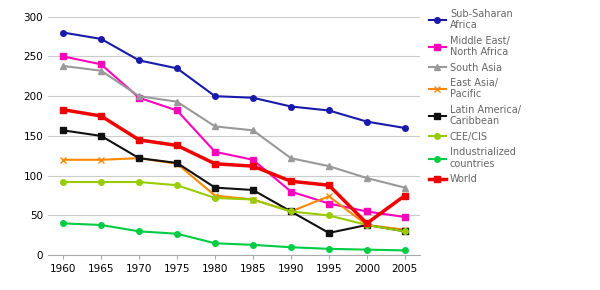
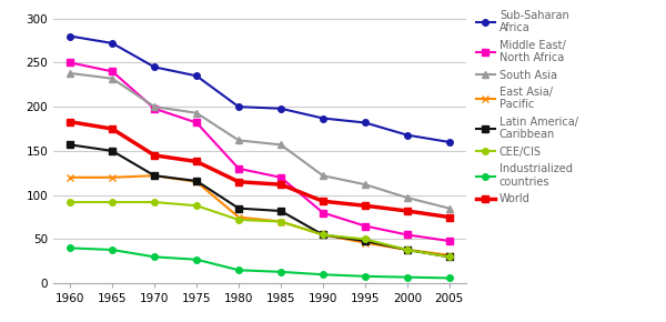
East Asia/ Pacific/1995: 74 -> 46
Latin America/ Caribbean/1995: 28 -> 48
World/2000: 40 -> 82
